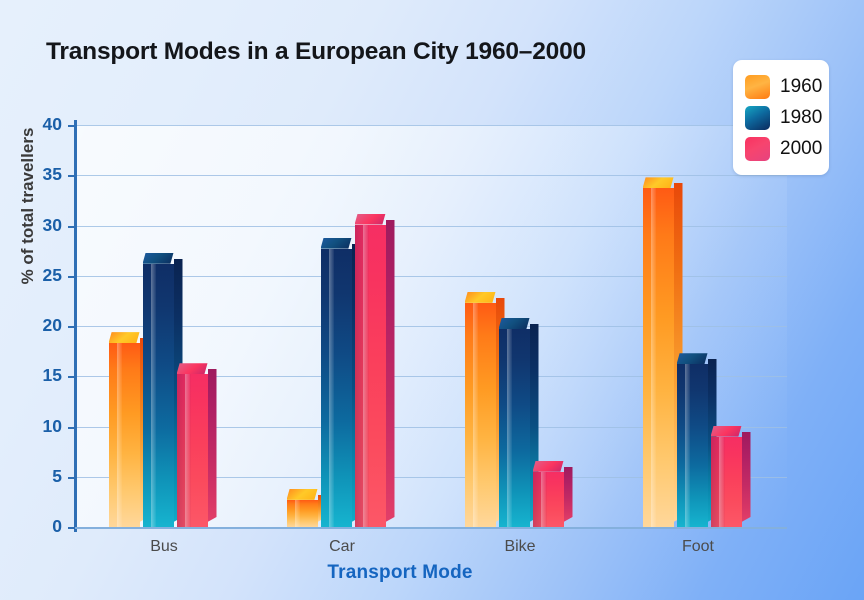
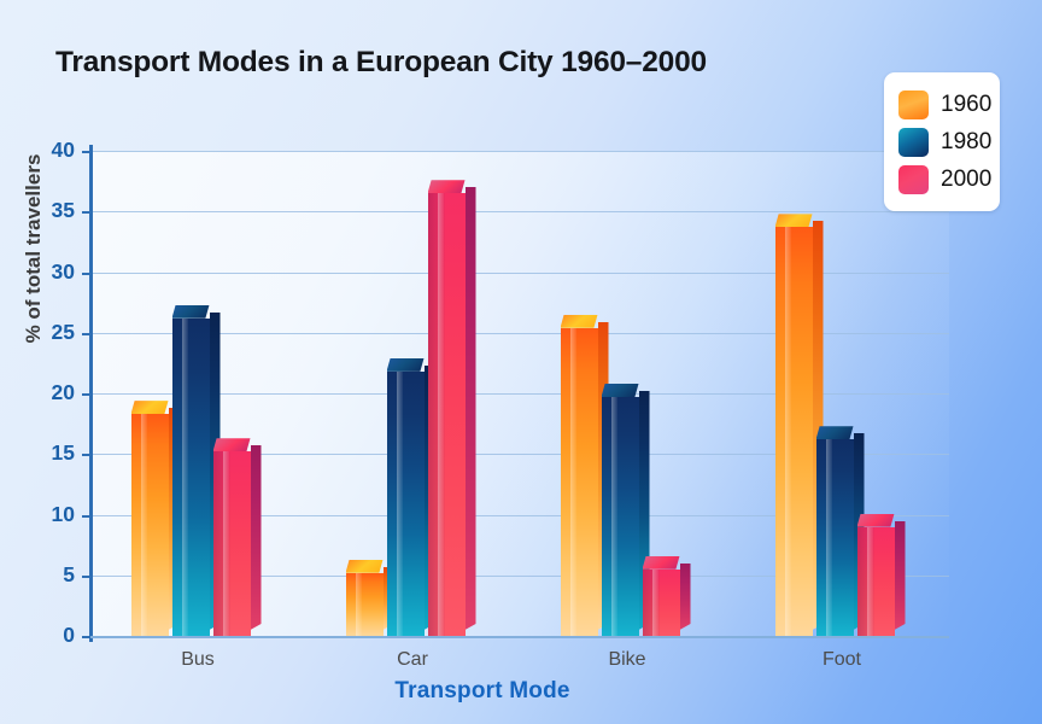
1960/Car: 2.7 -> 5.2
1980/Car: 27.7 -> 21.8
2000/Car: 30.1 -> 36.5
1960/Bike: 22.3 -> 25.4
